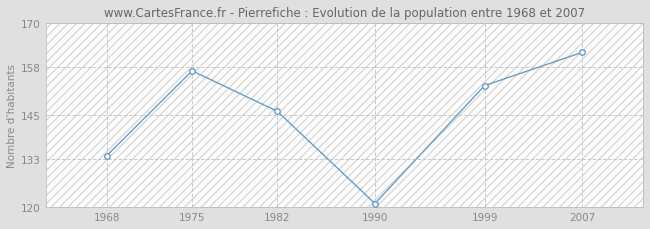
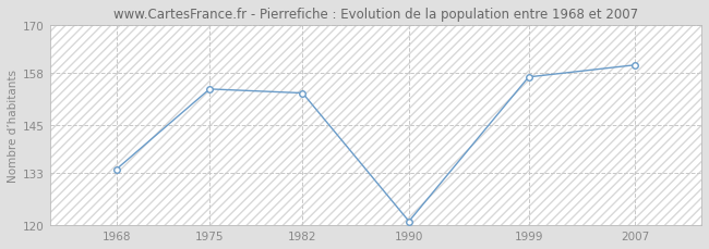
1975: 157 -> 154
1982: 146 -> 153
1999: 153 -> 157
2007: 162 -> 160
